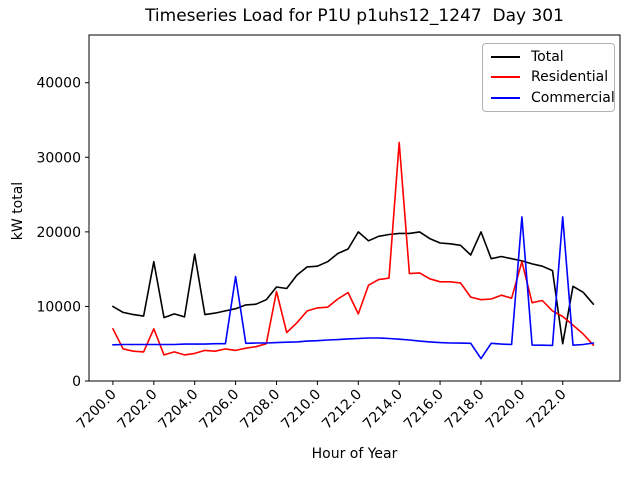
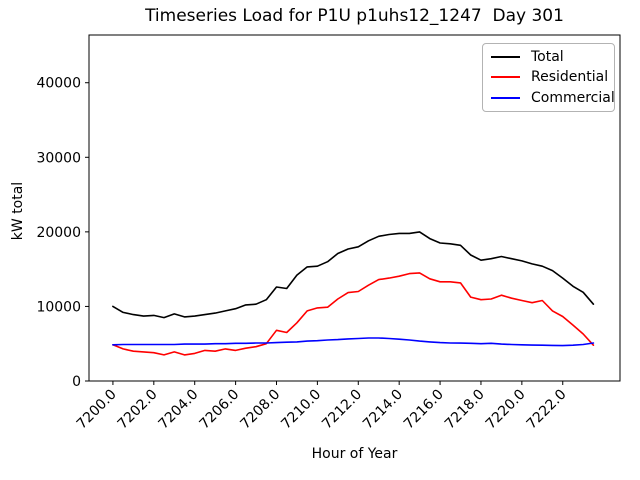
Residential/7200.0: 7000 -> 5000
Total/7202.0: 16000 -> 9000
Residential/7202.0: 7000 -> 4000
Total/7204.0: 17000 -> 9000
Commercial/7206.0: 14000 -> 5000
Residential/7208.0: 12000 -> 7000
Total/7212.0: 20000 -> 18000
Residential/7212.0: 9000 -> 12000
Residential/7214.0: 32000 -> 14000
Total/7218.0: 20000 -> 16000
Commercial/7218.0: 3000 -> 5000
Residential/7220.0: 16000 -> 11000
Commercial/7220.0: 22000 -> 5000
Total/7222.0: 5000 -> 14000
Commercial/7222.0: 22000 -> 5000
